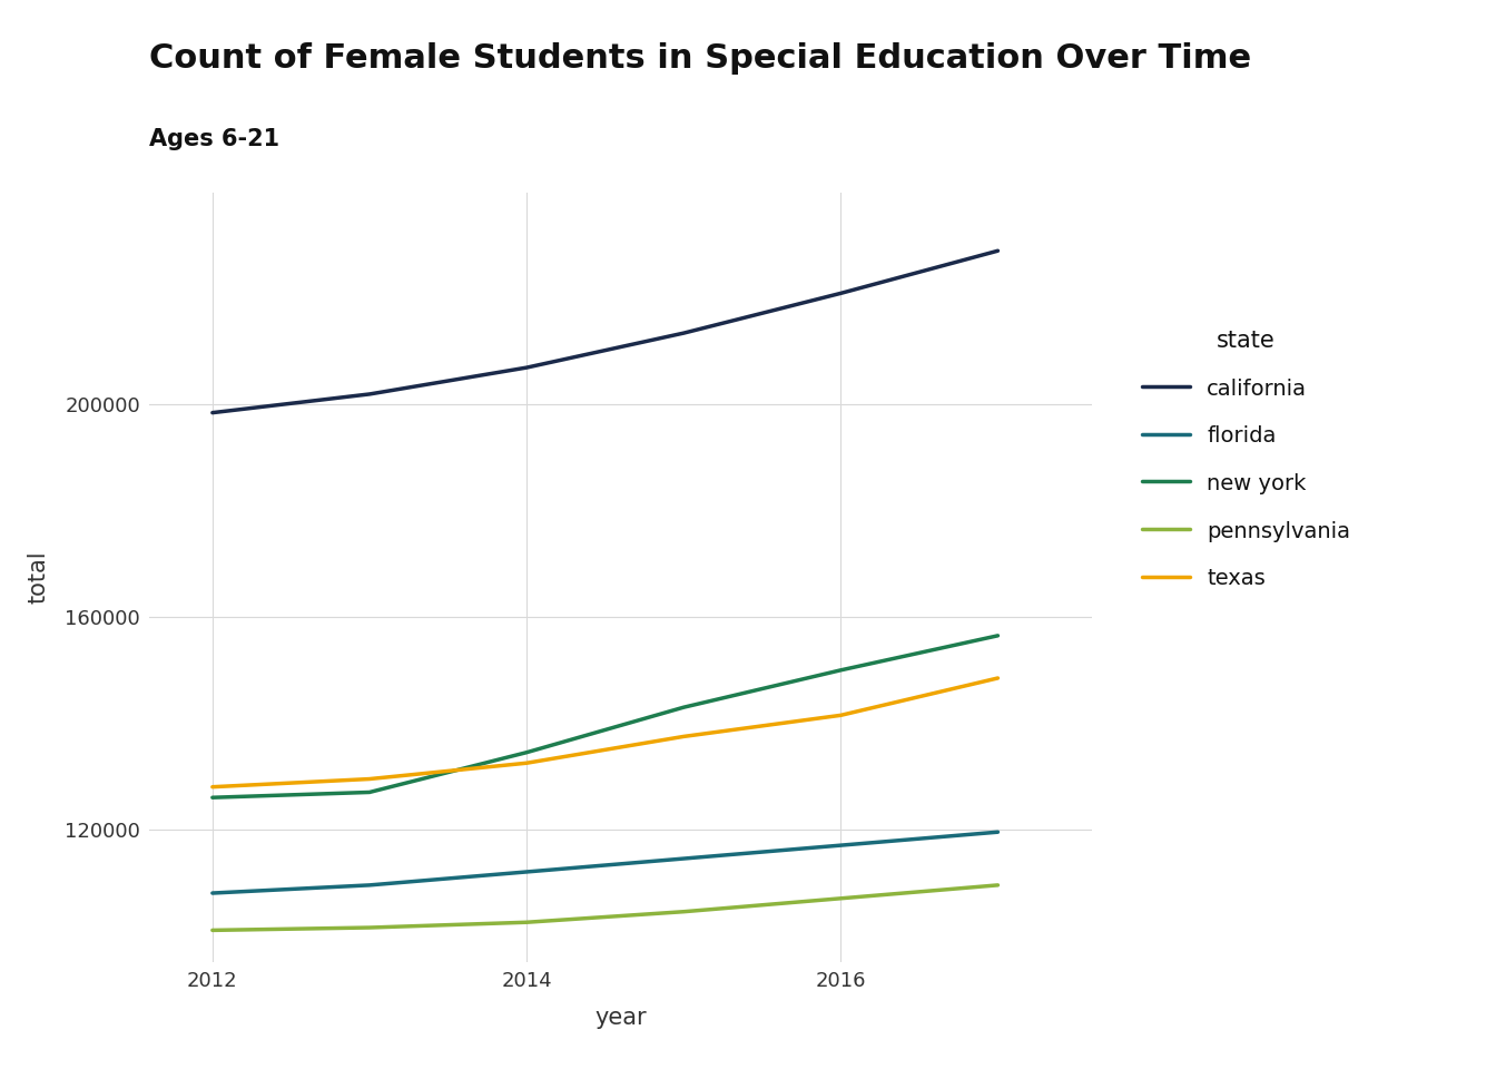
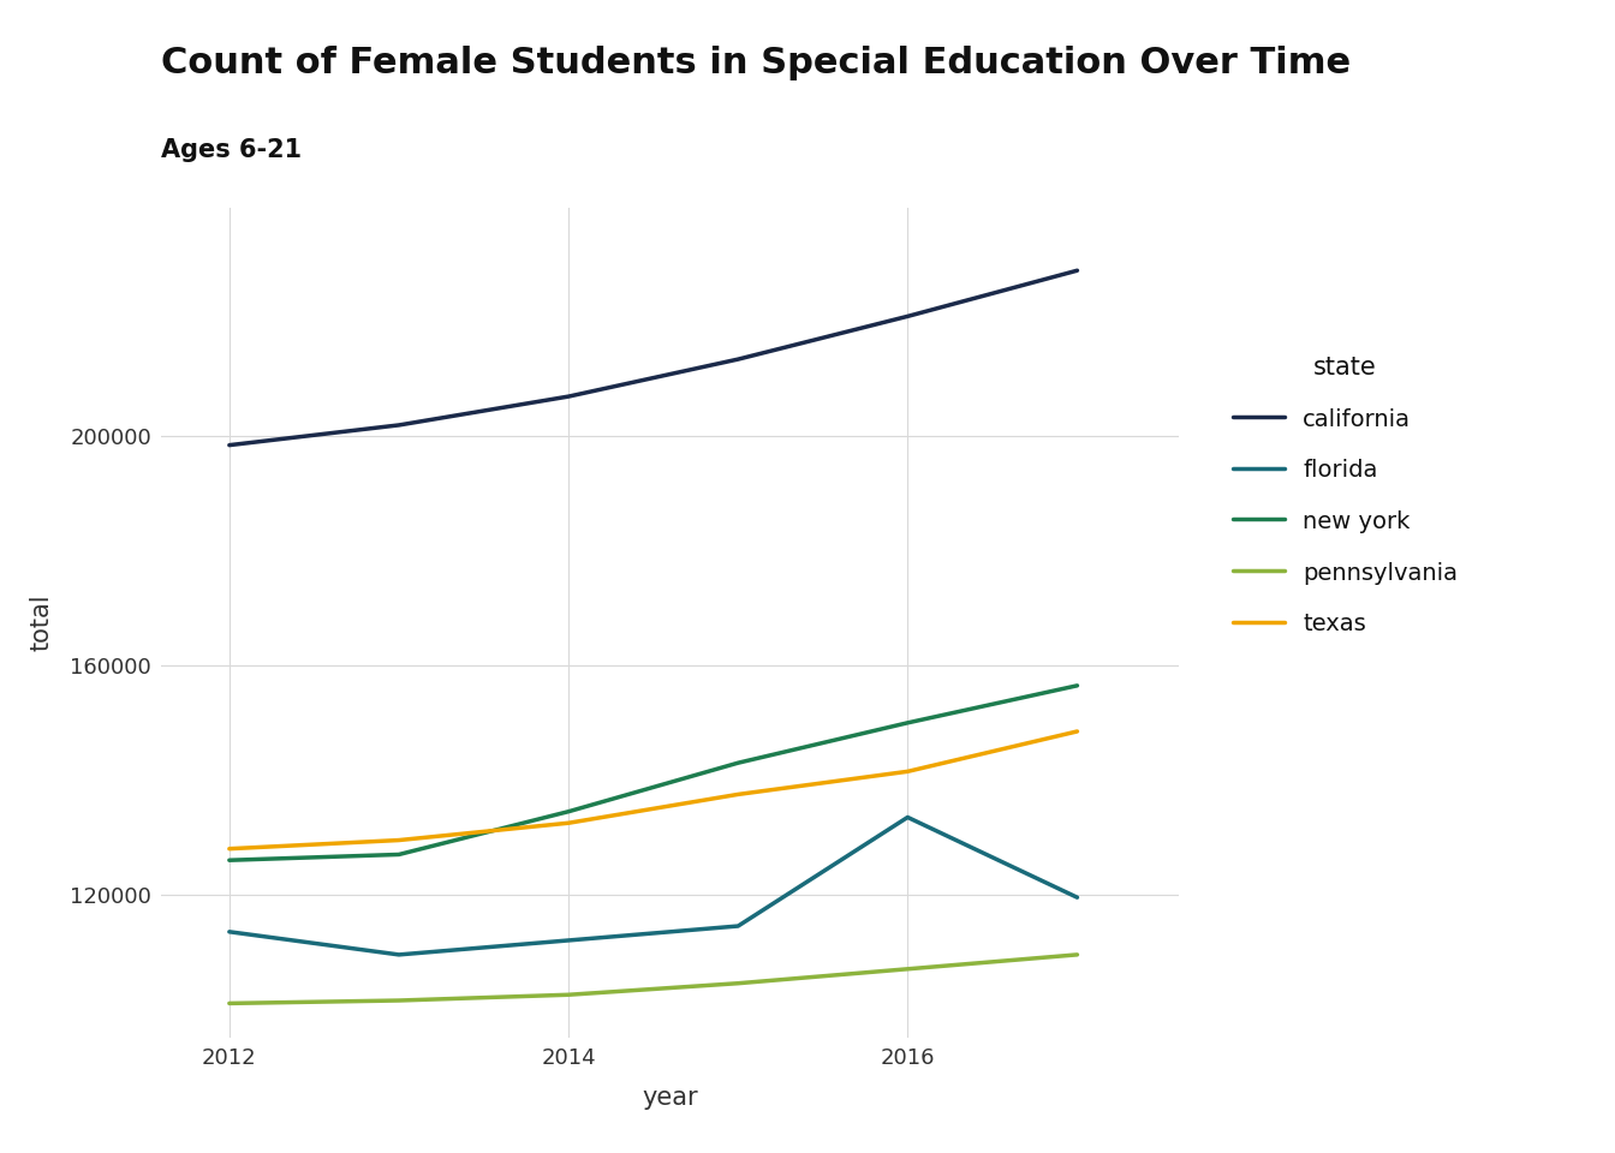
florida/2012: 108000 -> 113500
florida/2016: 117000 -> 133500
